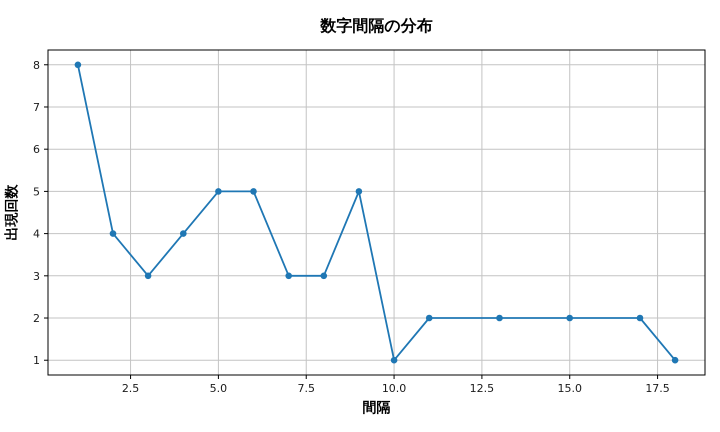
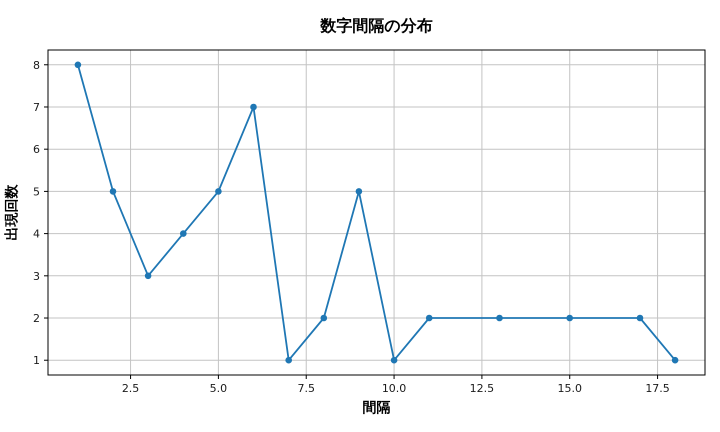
2: 4 -> 5
6: 5 -> 7
7: 3 -> 1
8: 3 -> 2
